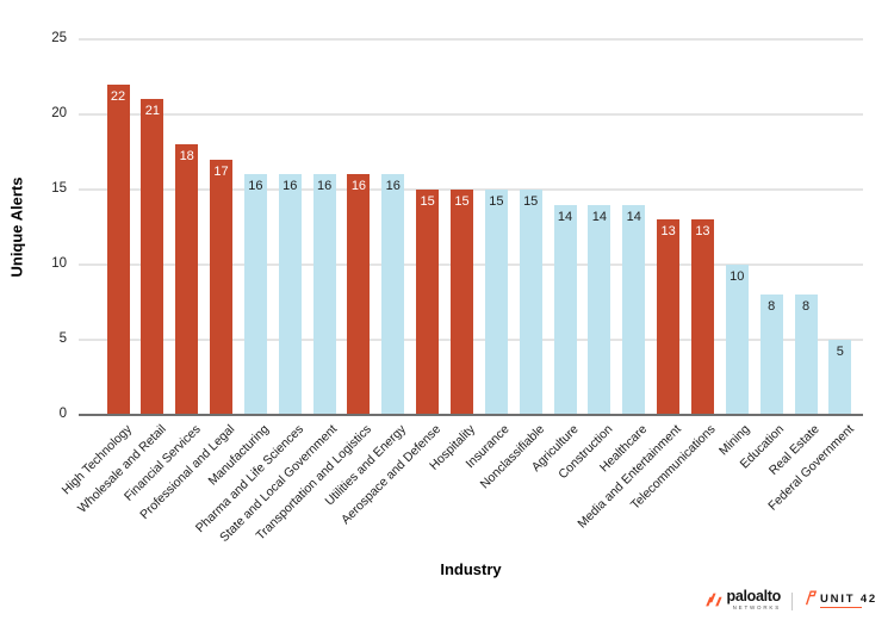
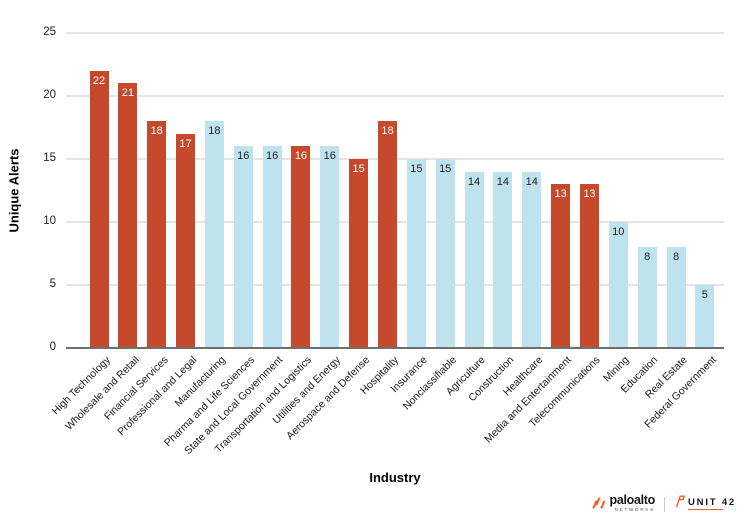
Manufacturing: 16 -> 18
Hospitality: 15 -> 18
